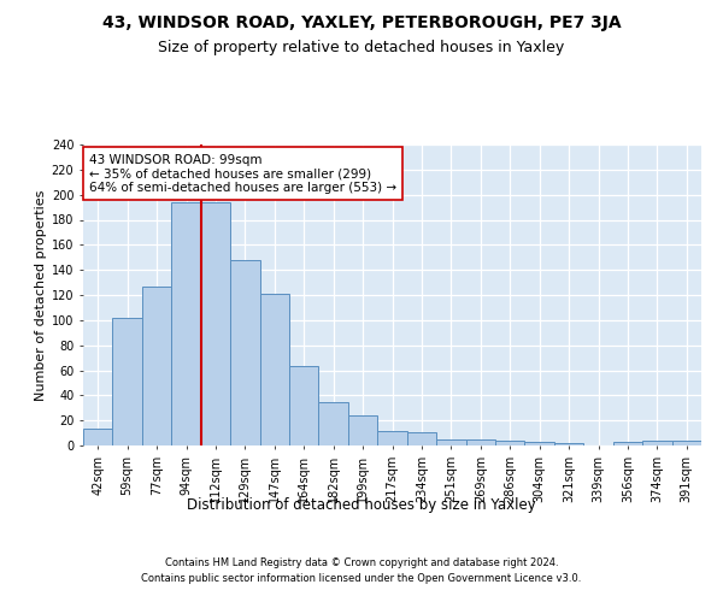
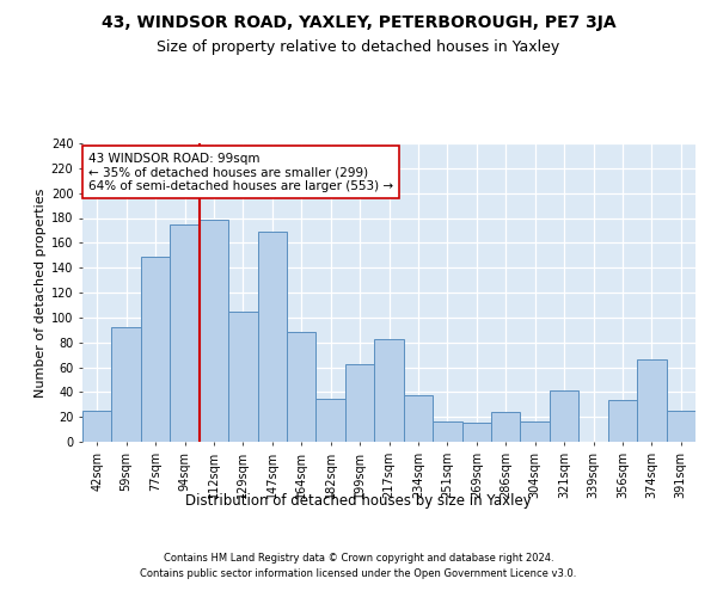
42sqm: 13 -> 25
59sqm: 102 -> 92
77sqm: 127 -> 149
94sqm: 194 -> 175
112sqm: 194 -> 179
129sqm: 148 -> 105
147sqm: 121 -> 169
164sqm: 63 -> 88
199sqm: 24 -> 62
217sqm: 12 -> 83
234sqm: 11 -> 37
251sqm: 5 -> 16
269sqm: 5 -> 15
286sqm: 4 -> 24
304sqm: 3 -> 16
321sqm: 2 -> 41
356sqm: 3 -> 34
374sqm: 4 -> 66
391sqm: 4 -> 25
